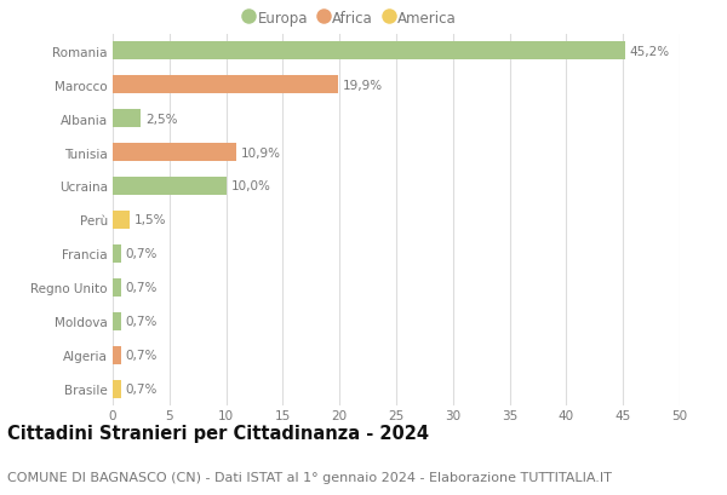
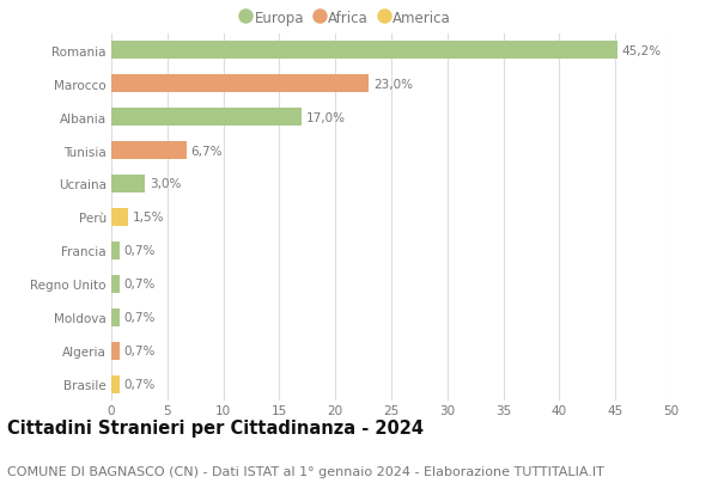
Marocco: 19,9% -> 23,0%
Albania: 2,5% -> 17,0%
Tunisia: 10,9% -> 6,7%
Ucraina: 10,0% -> 3,0%
